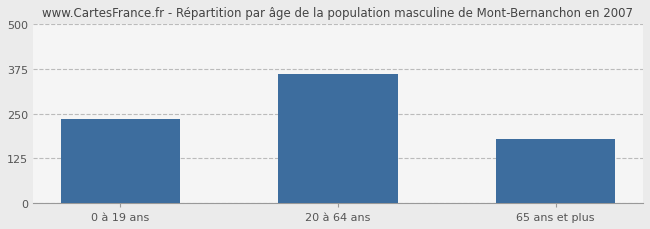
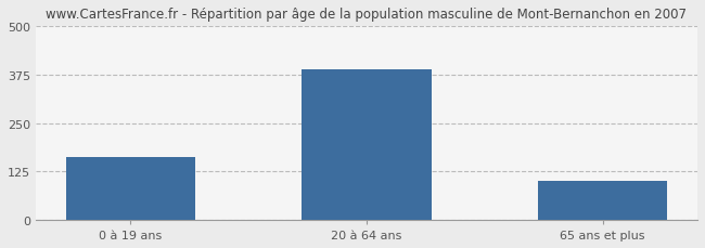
0 à 19 ans: 235 -> 162
20 à 64 ans: 360 -> 390
65 ans et plus: 180 -> 100
